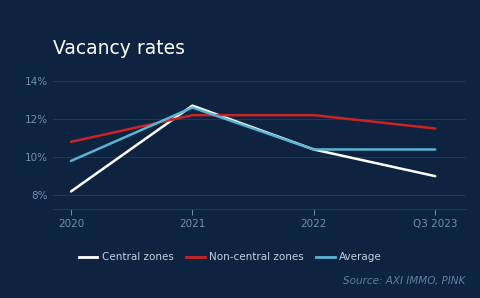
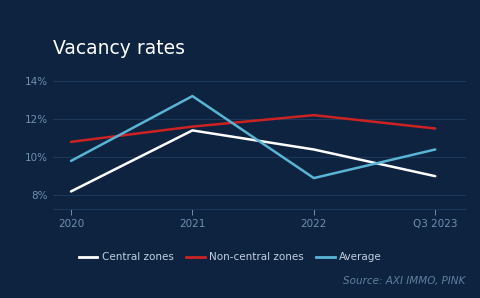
Central zones/2021: 12.7% -> 11.4%
Non-central zones/2021: 12.2% -> 11.6%
Average/2021: 12.6% -> 13.2%
Average/2022: 10.4% -> 8.9%
